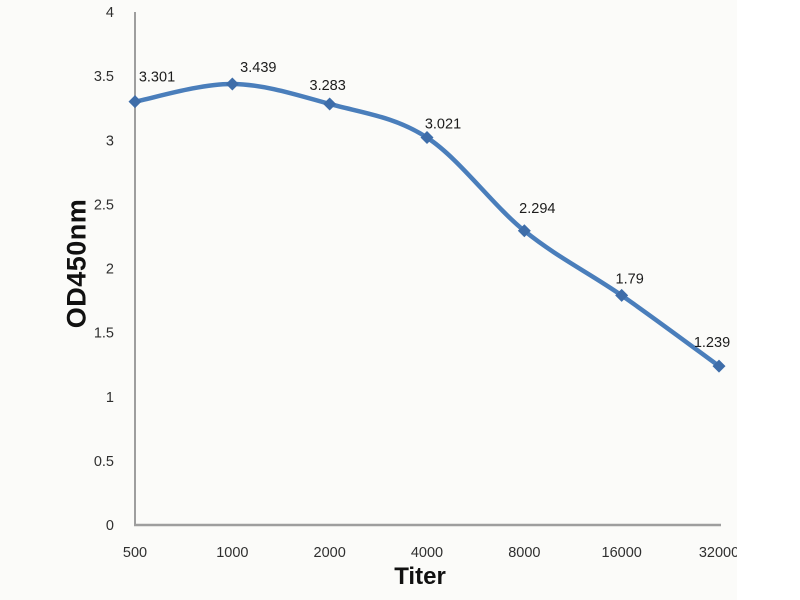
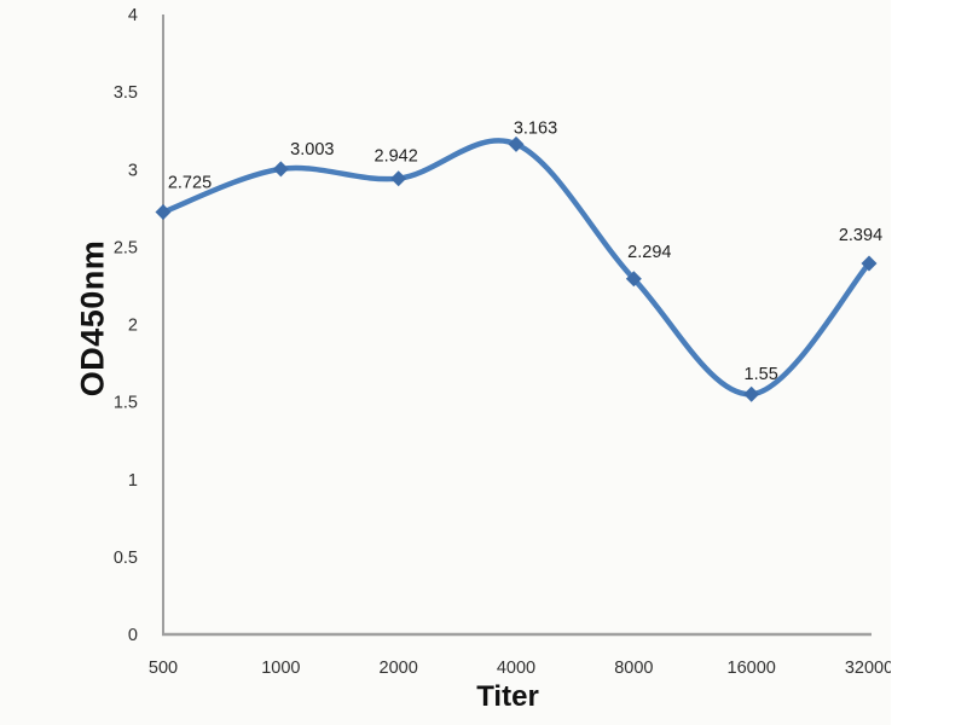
500: 3.301 -> 2.725
1000: 3.439 -> 3.003
2000: 3.283 -> 2.942
4000: 3.021 -> 3.163
16000: 1.79 -> 1.55
32000: 1.239 -> 2.394
